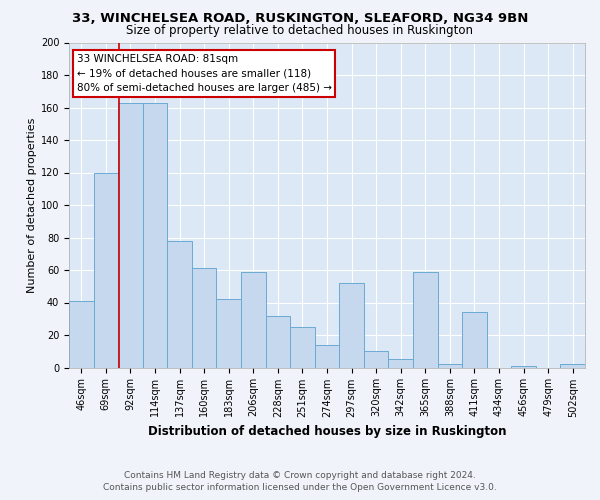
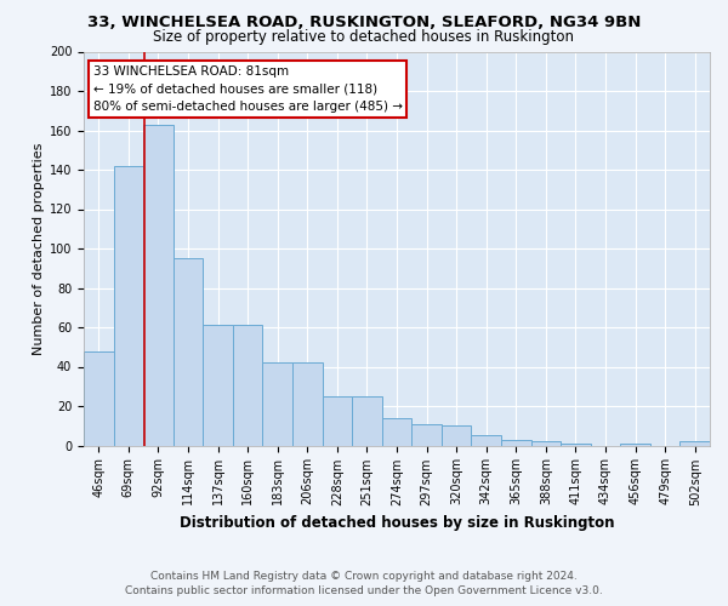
46sqm: 41 -> 48
69sqm: 120 -> 142
114sqm: 163 -> 95
137sqm: 78 -> 61
206sqm: 59 -> 42
228sqm: 32 -> 25
297sqm: 52 -> 11
365sqm: 59 -> 3
411sqm: 34 -> 1
